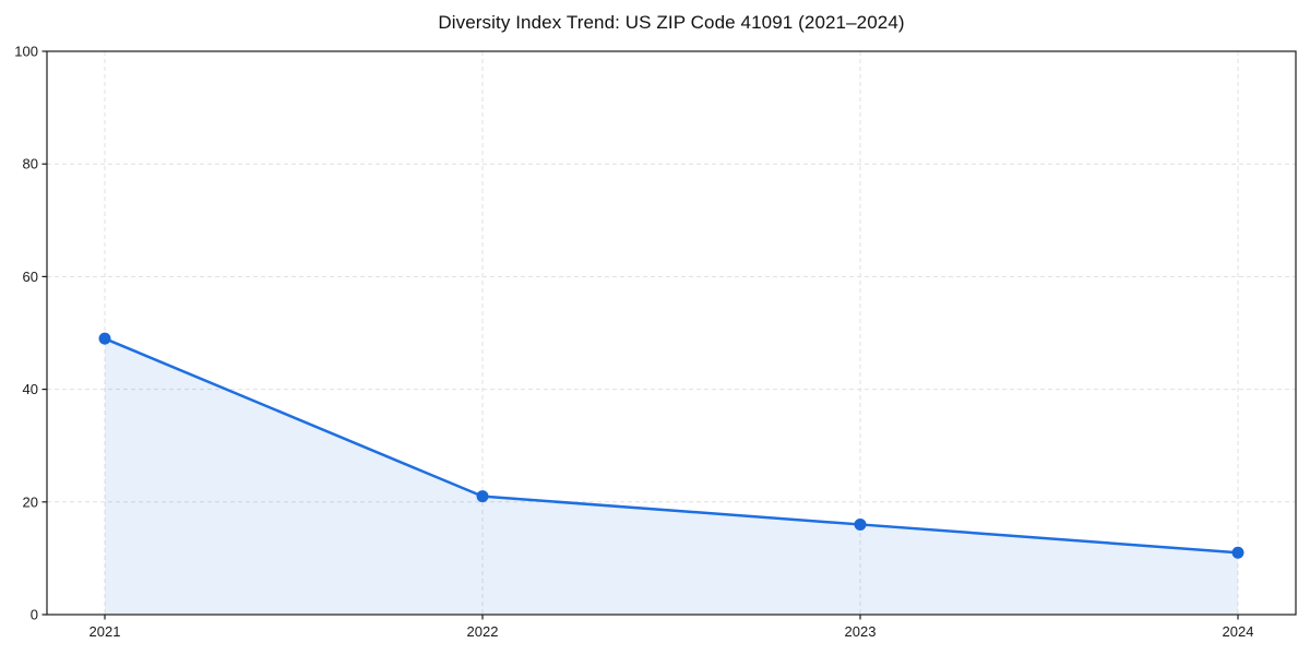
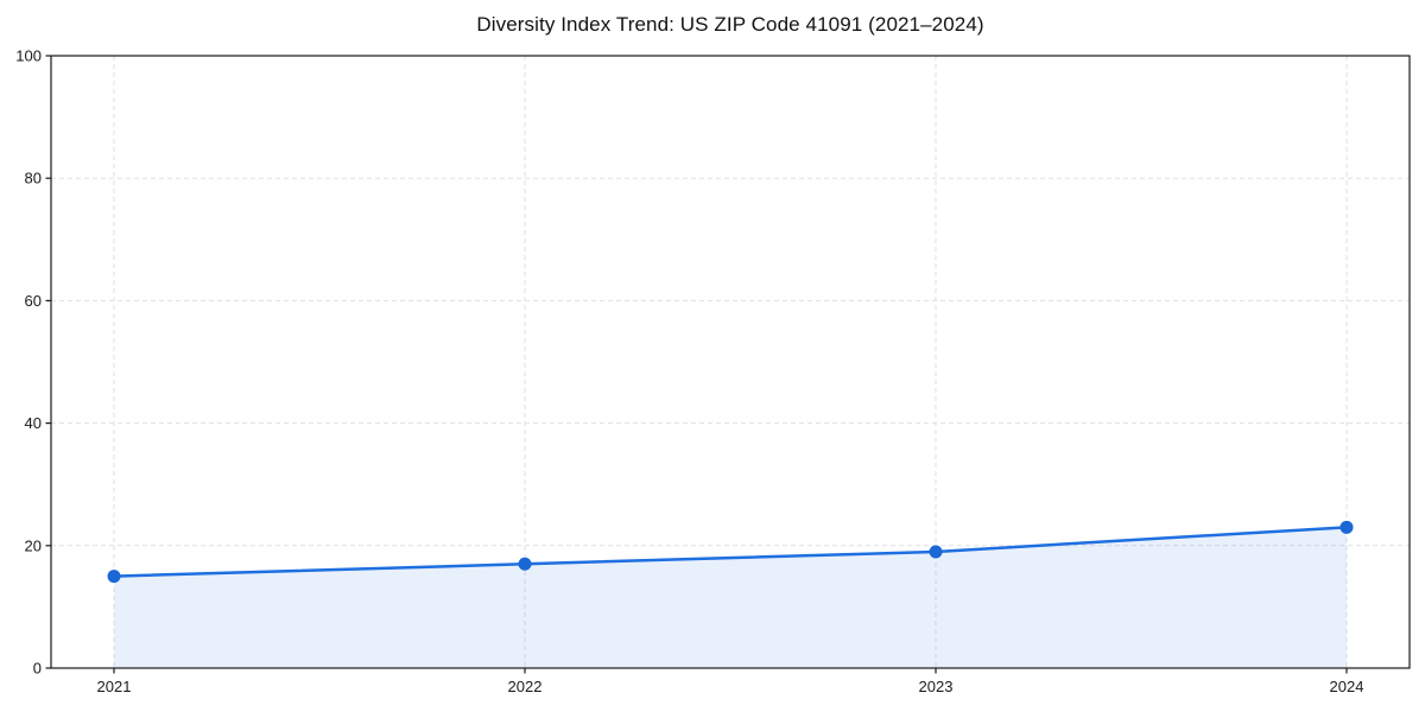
2021: 49 -> 15
2022: 21 -> 17
2023: 16 -> 19
2024: 11 -> 23
